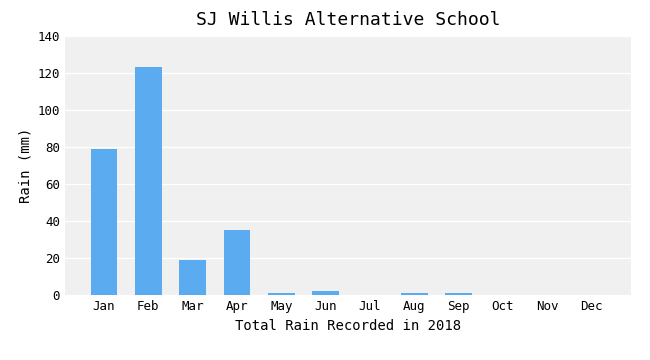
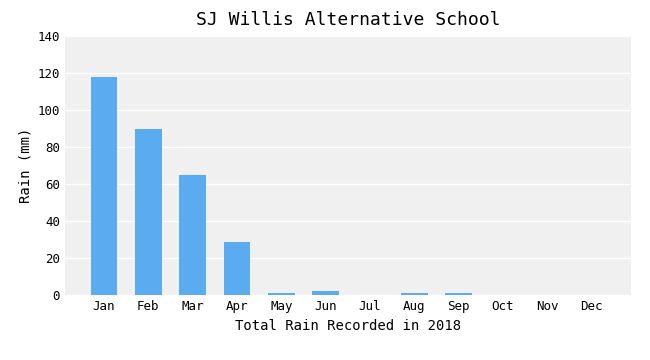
Jan: 79 -> 118
Feb: 123 -> 90
Mar: 19 -> 65
Apr: 35 -> 29
